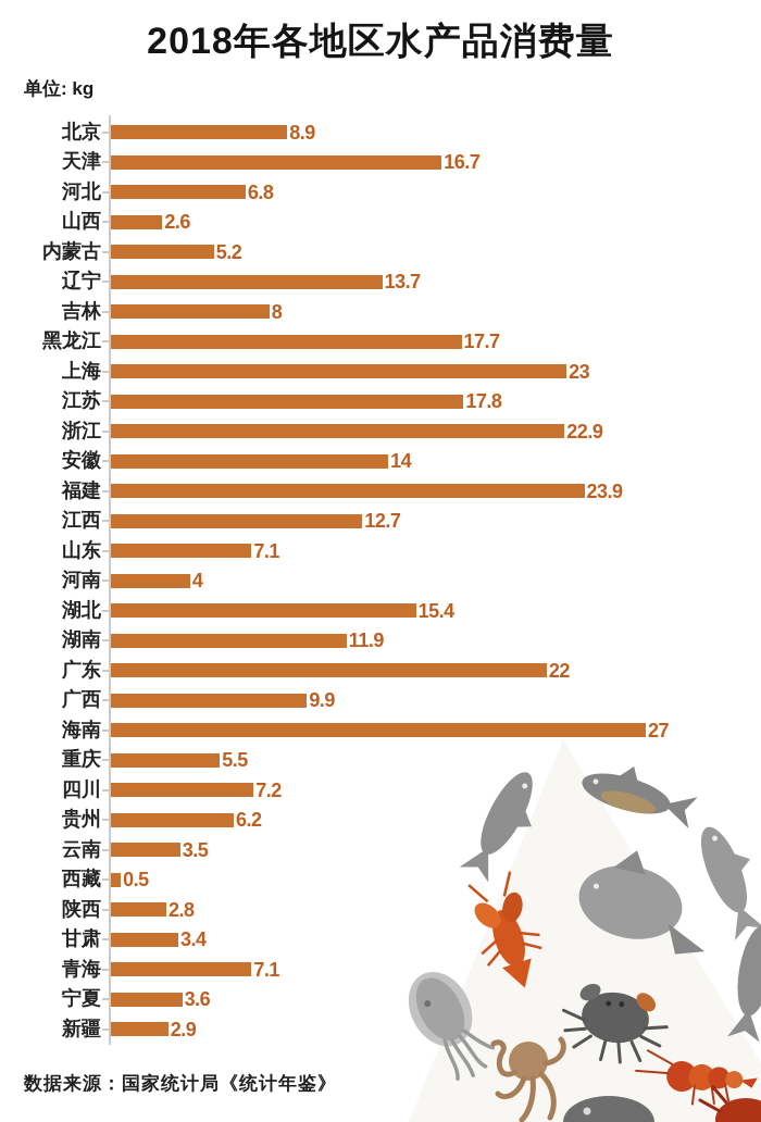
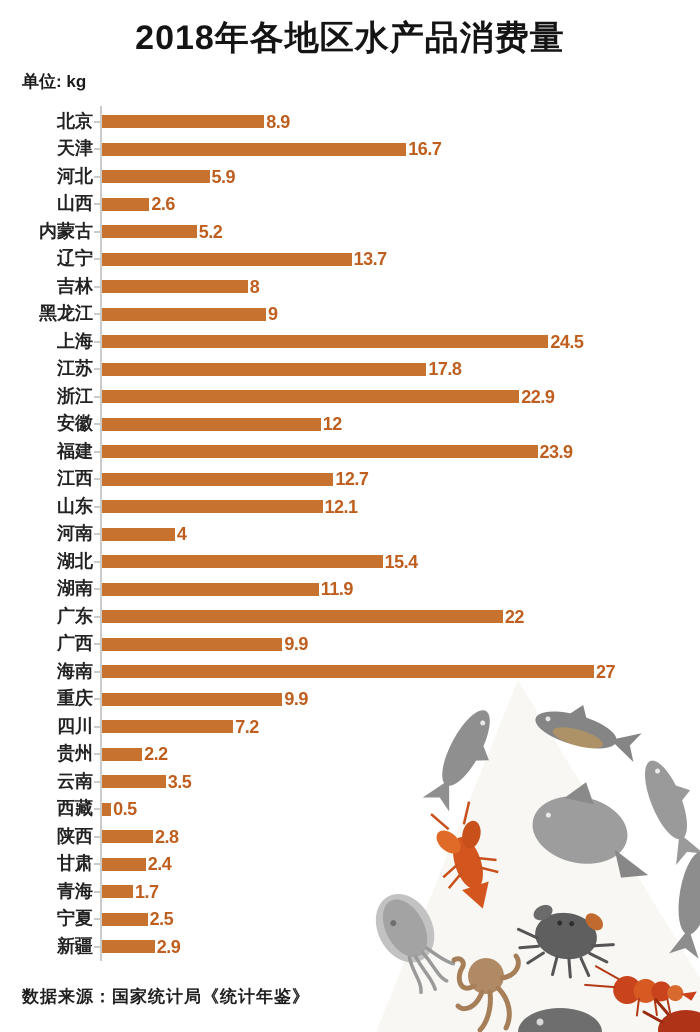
河北: 6.8 -> 5.9
黑龙江: 17.7 -> 9
上海: 23 -> 24.5
安徽: 14 -> 12
山东: 7.1 -> 12.1
重庆: 5.5 -> 9.9
贵州: 6.2 -> 2.2
甘肃: 3.4 -> 2.4
青海: 7.1 -> 1.7
宁夏: 3.6 -> 2.5
